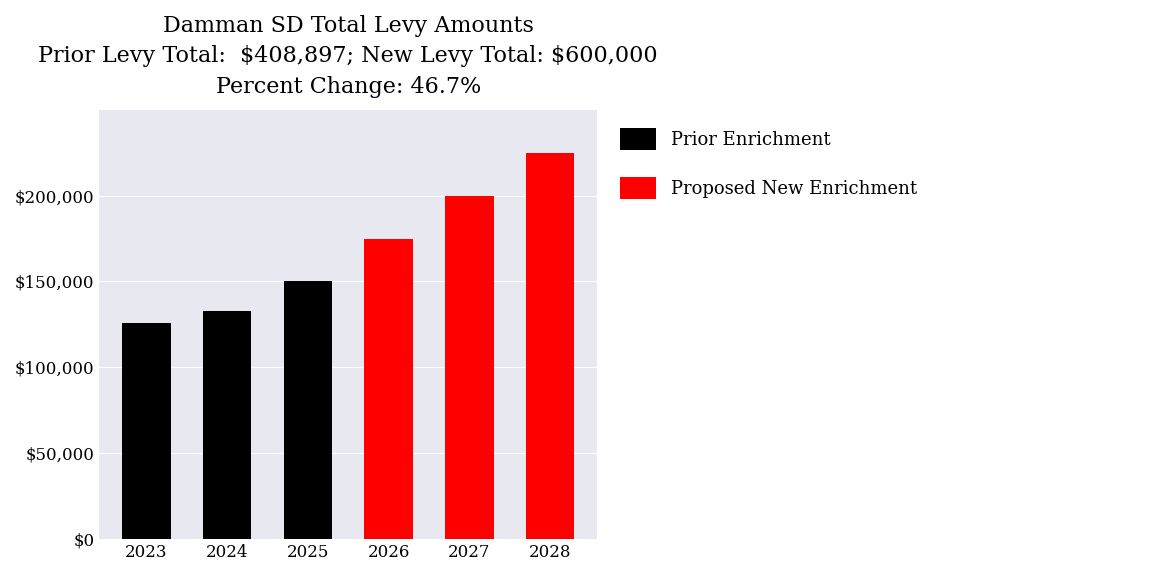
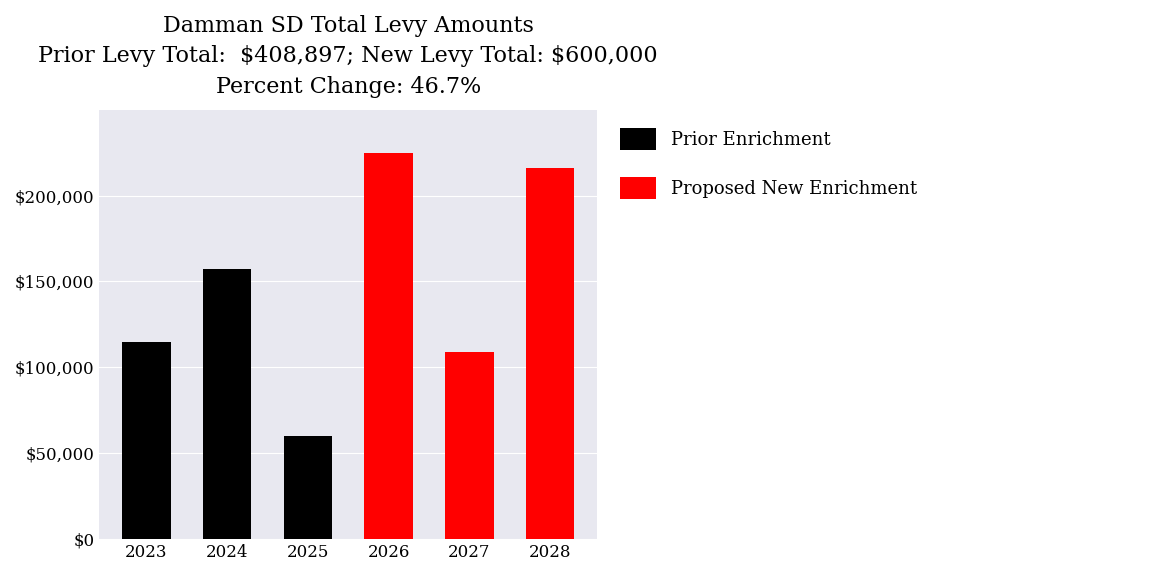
2023: $126,000 -> $115,000
2024: $133,000 -> $157,000
2025: $150,000 -> $60,000
2026: $175,000 -> $225,000
2027: $200,000 -> $109,000
2028: $225,000 -> $216,000
